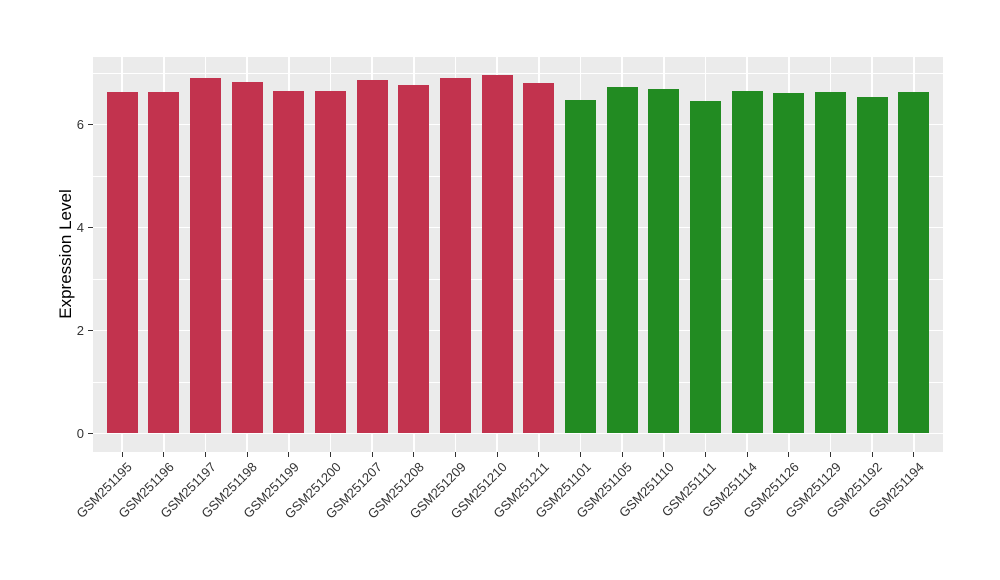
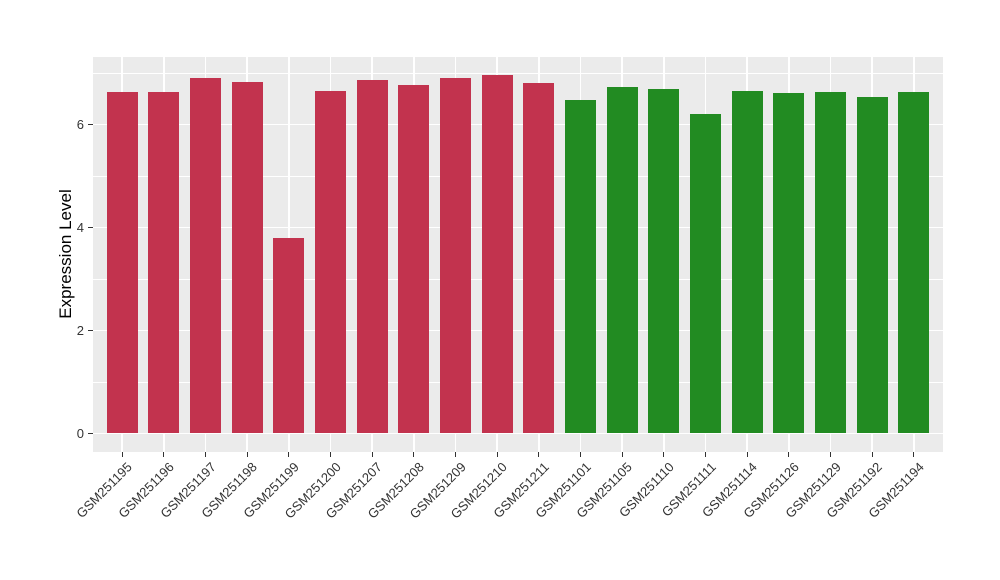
GSM251199: 6.7 -> 3.8
GSM251111: 6.5 -> 6.2
